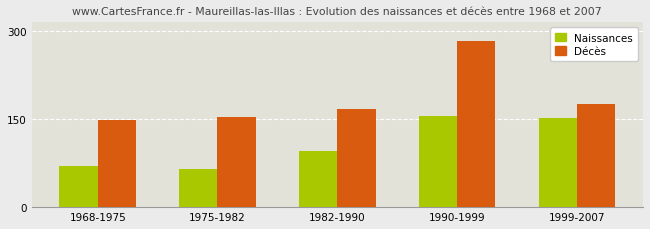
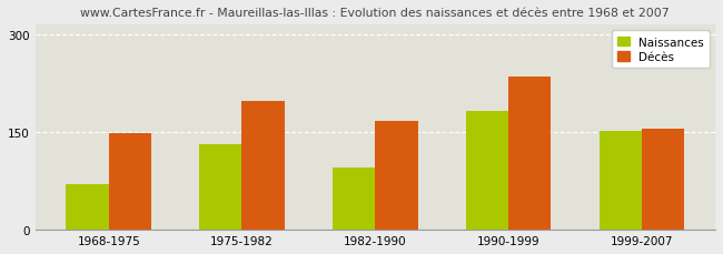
Naissances/1975-1982: 65 -> 132
Décès/1975-1982: 153 -> 198
Naissances/1990-1999: 155 -> 182
Décès/1990-1999: 283 -> 236
Décès/1999-2007: 175 -> 156
